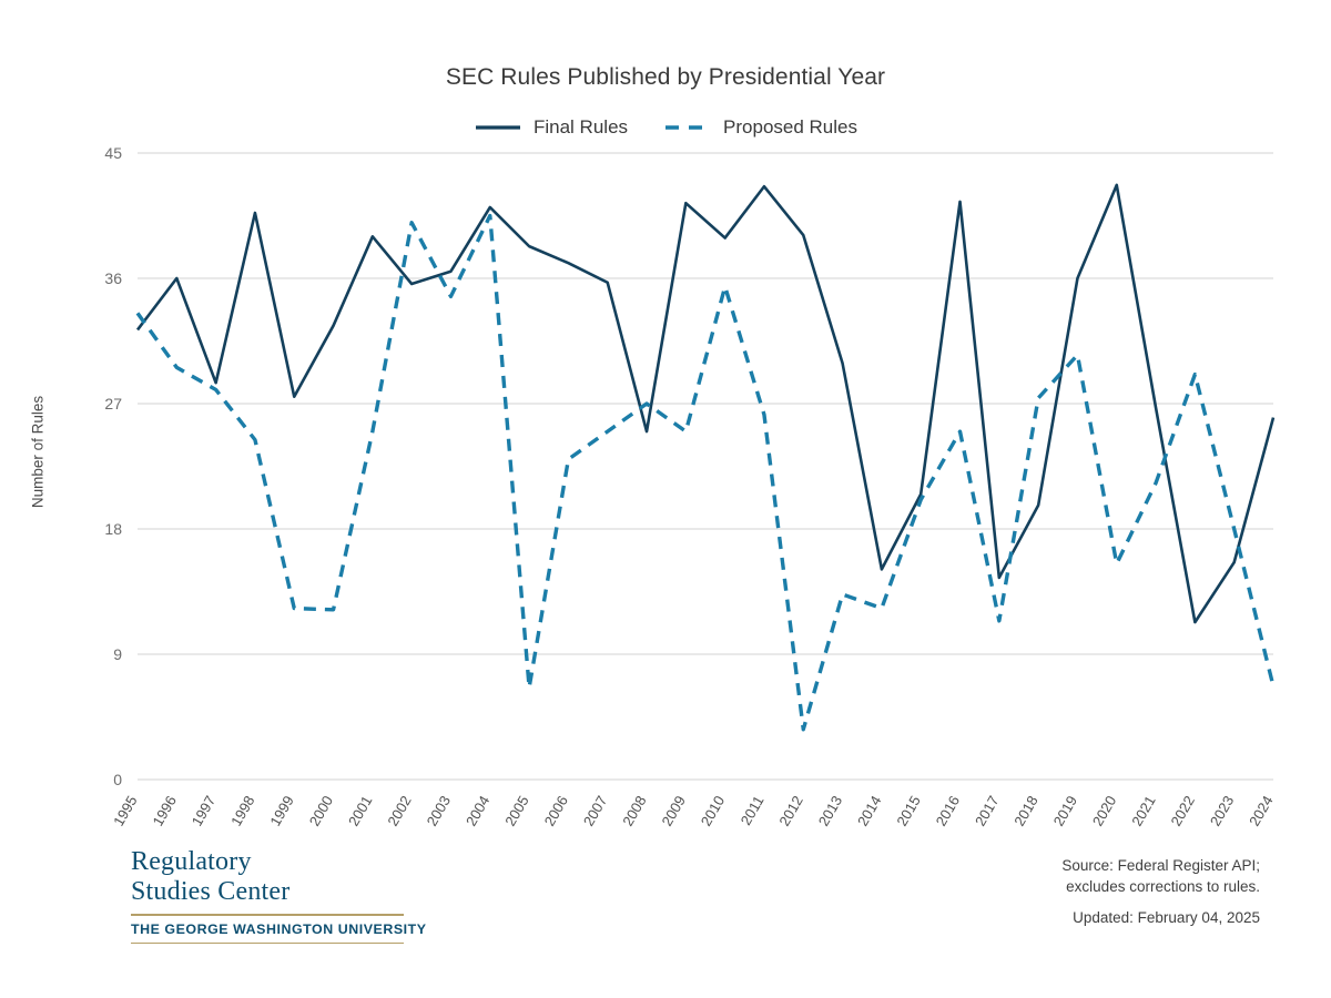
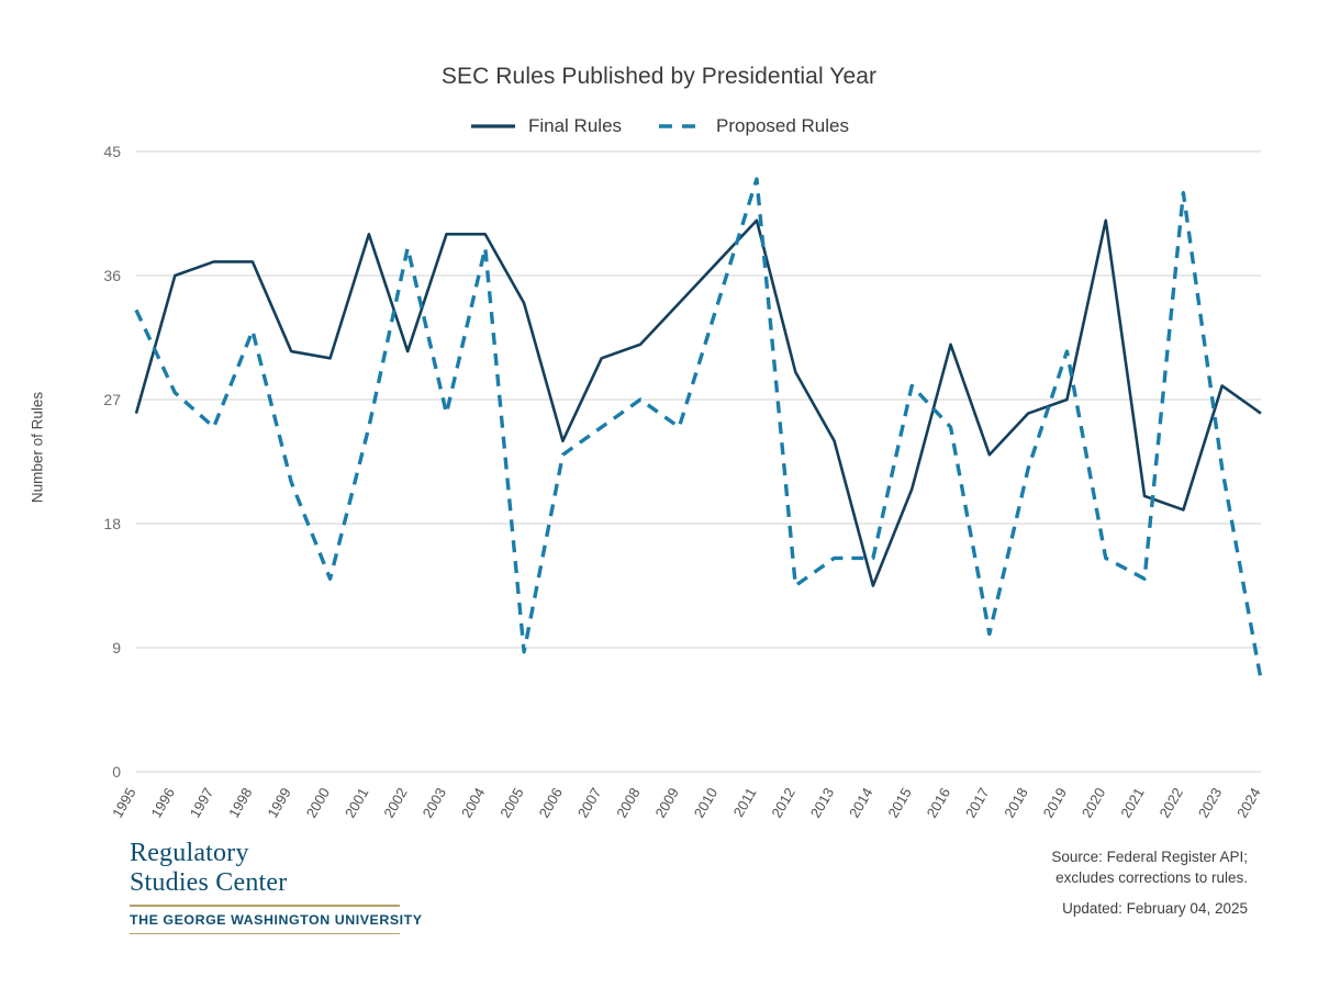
Final Rules/1995: 32.3 -> 26.0
Proposed Rules/1996: 29.6 -> 27.5
Final Rules/1997: 28.5 -> 37.0
Proposed Rules/1997: 28.0 -> 25.0
Final Rules/1998: 40.7 -> 37.0
Proposed Rules/1998: 24.4 -> 32.0
Final Rules/1999: 27.5 -> 30.5
Proposed Rules/1999: 12.3 -> 21.0
Final Rules/2000: 32.6 -> 30.0
Proposed Rules/2000: 12.2 -> 14.0
Final Rules/2002: 35.6 -> 30.5
Proposed Rules/2002: 40.0 -> 38.0
Final Rules/2003: 36.5 -> 39.0
Proposed Rules/2003: 34.7 -> 26.0
Final Rules/2004: 41.1 -> 39.0
Proposed Rules/2004: 40.5 -> 38.0
Final Rules/2005: 38.3 -> 34.0
Proposed Rules/2005: 6.6 -> 8.7
Final Rules/2006: 37.1 -> 24.0
Final Rules/2007: 35.7 -> 30.0
Final Rules/2008: 25.0 -> 31.0
Final Rules/2009: 41.4 -> 34.0
Final Rules/2010: 38.9 -> 37.0
Proposed Rules/2010: 35.4 -> 34.0
Final Rules/2011: 42.6 -> 40.0
Proposed Rules/2011: 26.2 -> 43.0
Final Rules/2012: 39.1 -> 29.0
Proposed Rules/2012: 3.6 -> 13.5
Final Rules/2013: 29.9 -> 24.0
Proposed Rules/2013: 13.3 -> 15.5
Final Rules/2014: 15.1 -> 13.5
Proposed Rules/2014: 12.3 -> 15.5
Proposed Rules/2015: 20.1 -> 28.0
Final Rules/2016: 41.5 -> 31.0
Final Rules/2017: 14.5 -> 23.0
Proposed Rules/2017: 11.4 -> 10.0
Final Rules/2018: 19.7 -> 26.0
Proposed Rules/2018: 27.4 -> 22.0
Final Rules/2019: 36.0 -> 27.0
Final Rules/2020: 42.7 -> 40.0
Final Rules/2021: 26.7 -> 20.0
Proposed Rules/2021: 21.3 -> 14.0
Final Rules/2022: 11.3 -> 19.0
Proposed Rules/2022: 29.1 -> 42.0
Final Rules/2023: 15.6 -> 28.0
Proposed Rules/2023: 18.0 -> 22.0
